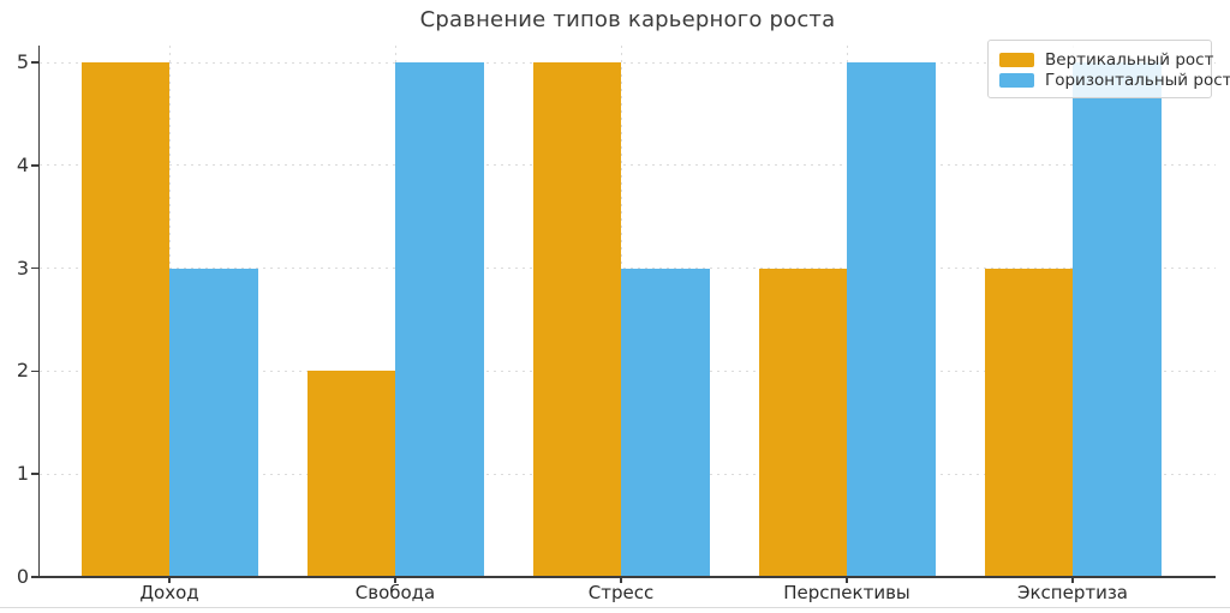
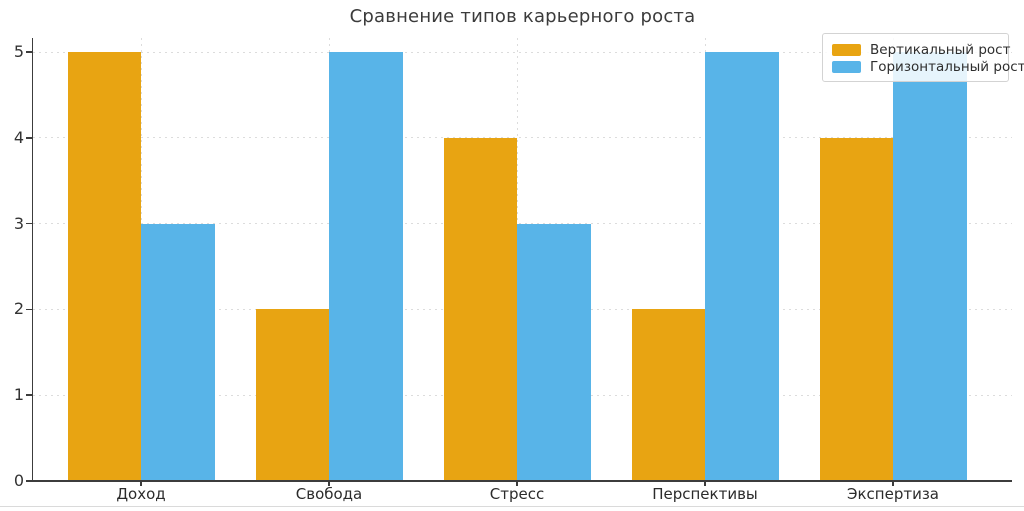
Вертикальный рост/Стресс: 5 -> 4
Вертикальный рост/Перспективы: 3 -> 2
Вертикальный рост/Экспертиза: 3 -> 4
